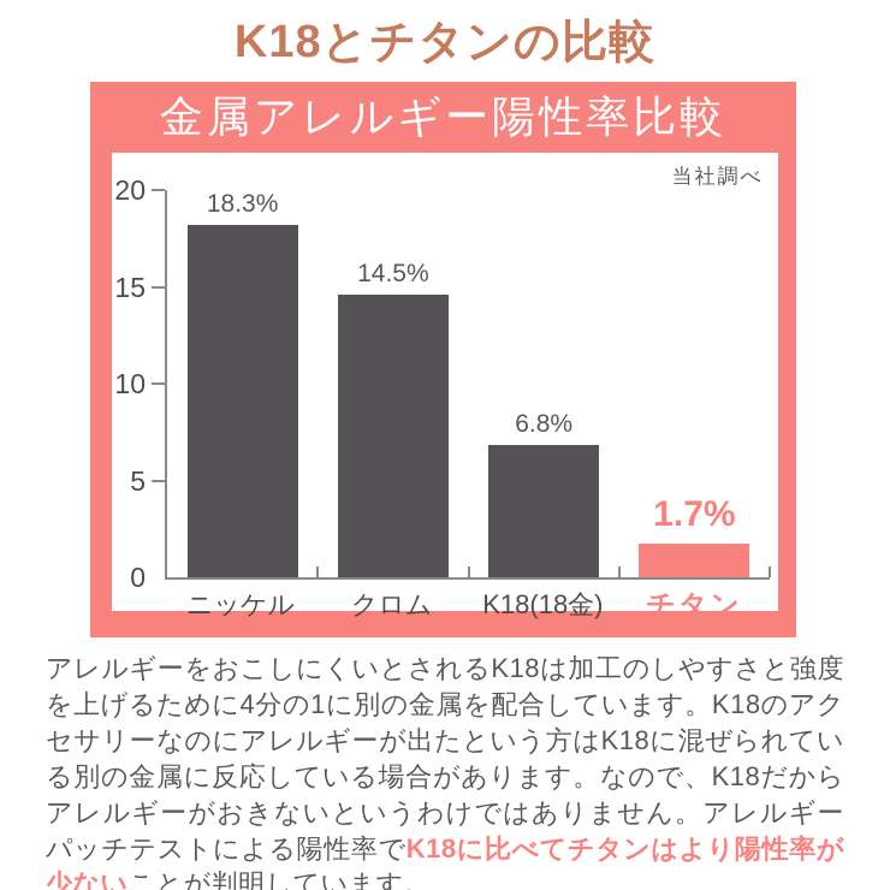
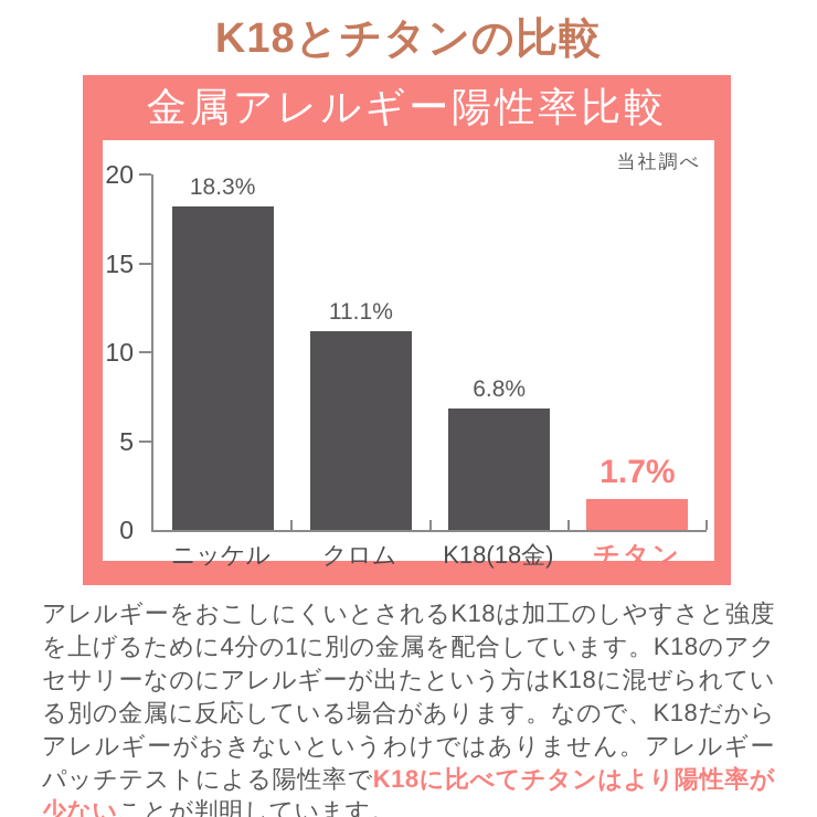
クロム: 14.5% -> 11.1%
